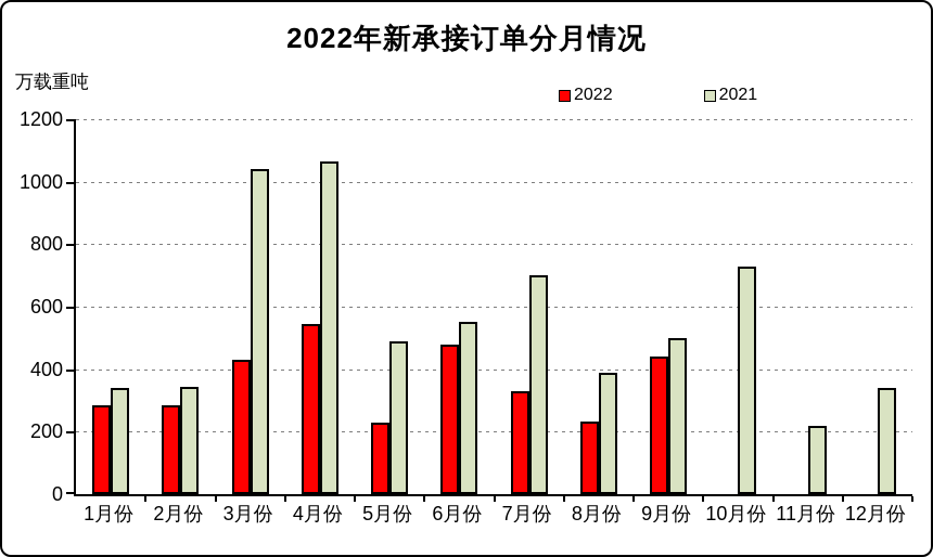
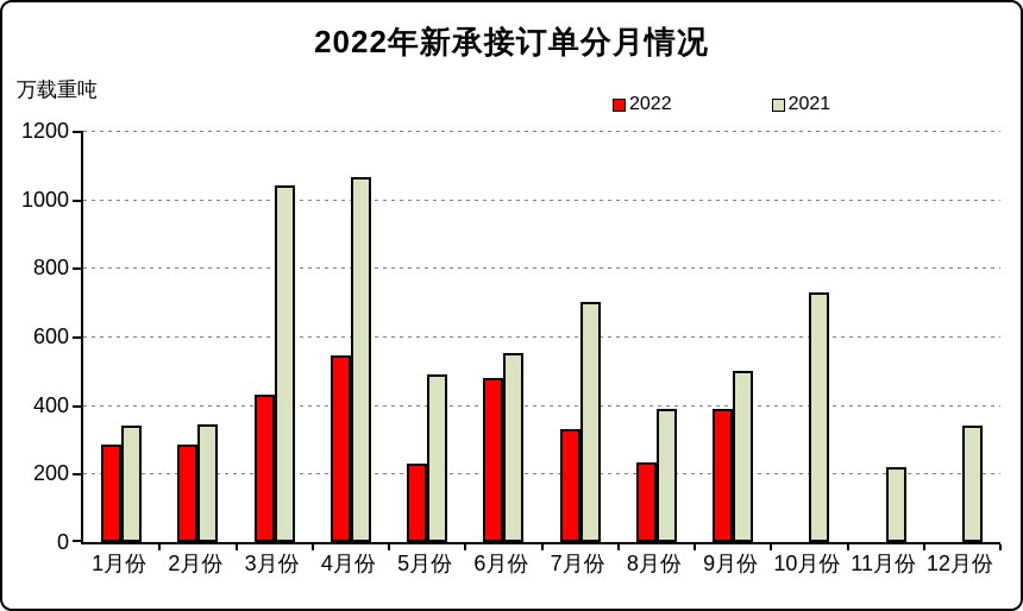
2022/9月份: 440 -> 390
